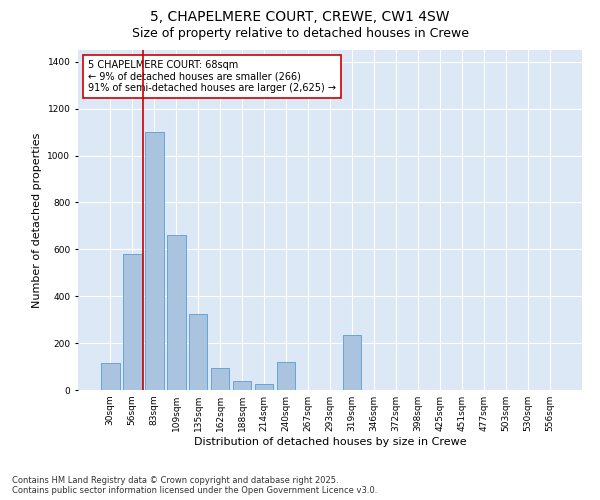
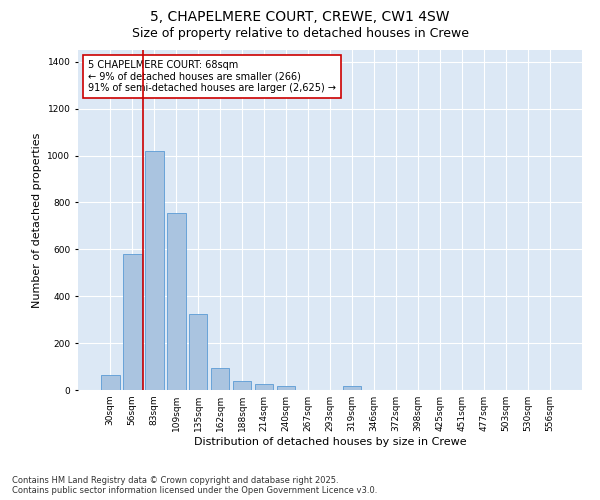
30sqm: 115 -> 65
83sqm: 1100 -> 1020
109sqm: 660 -> 755
240sqm: 120 -> 15
319sqm: 235 -> 18
